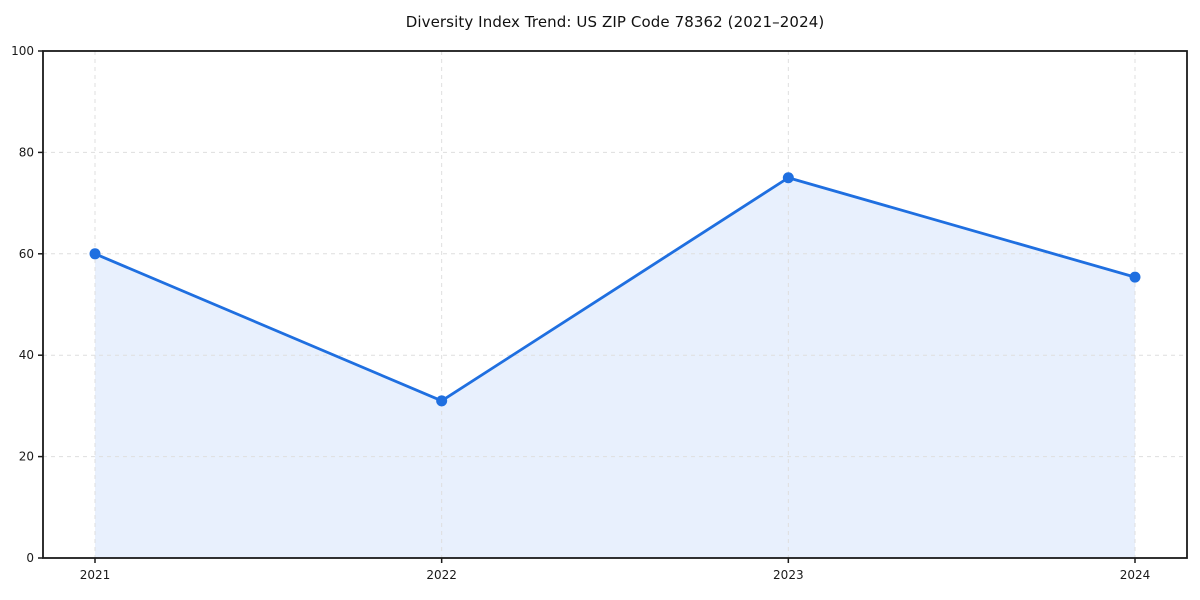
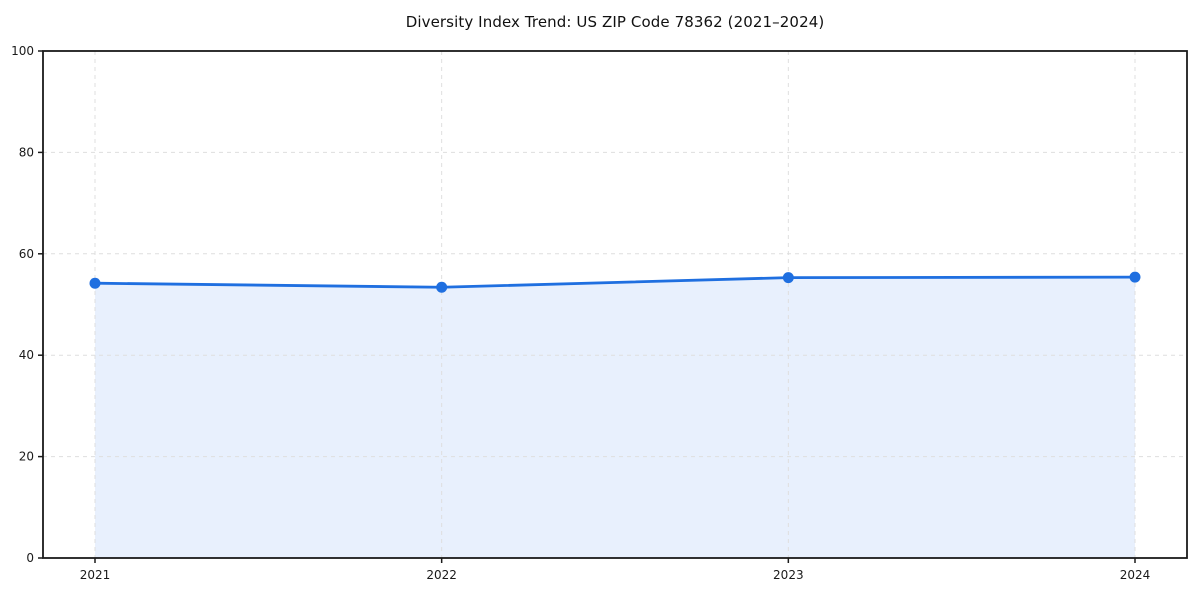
2021: 60 -> 54
2022: 31 -> 53
2023: 75 -> 55
